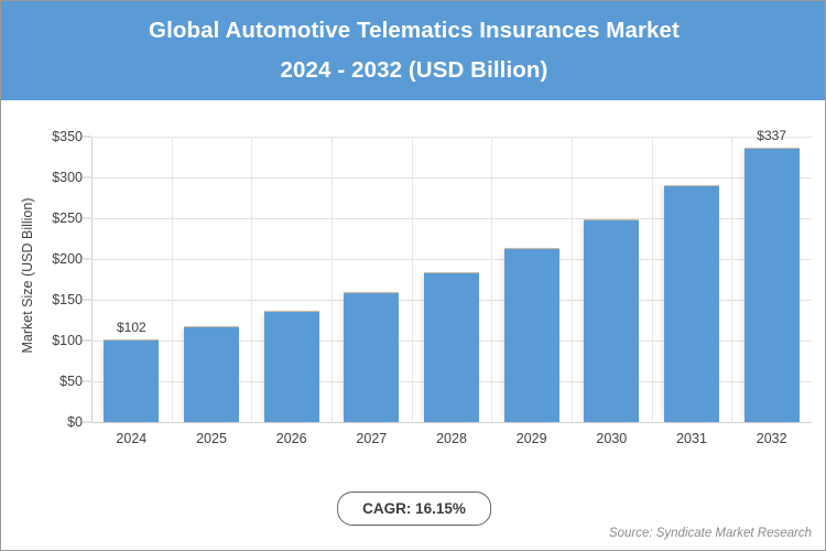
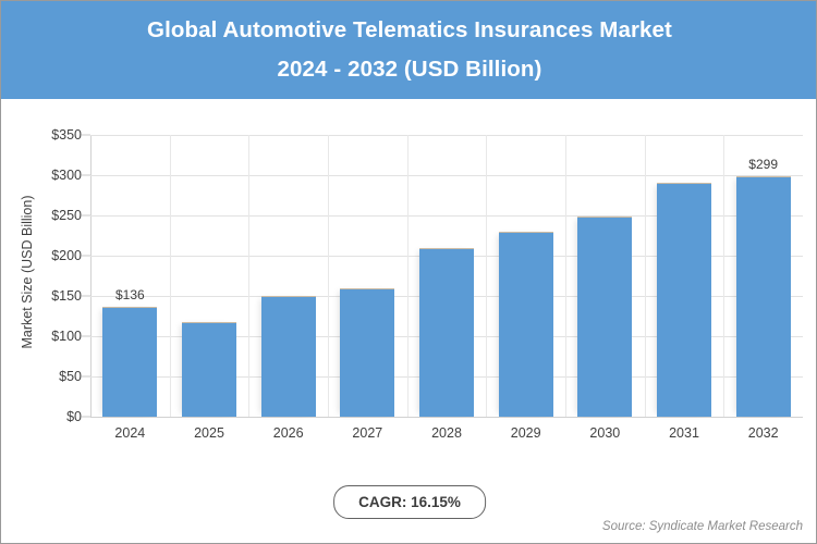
2024: $102 -> $136
2026: $140 -> $150
2028: $180 -> $210
2029: $210 -> $230
2032: $337 -> $299
